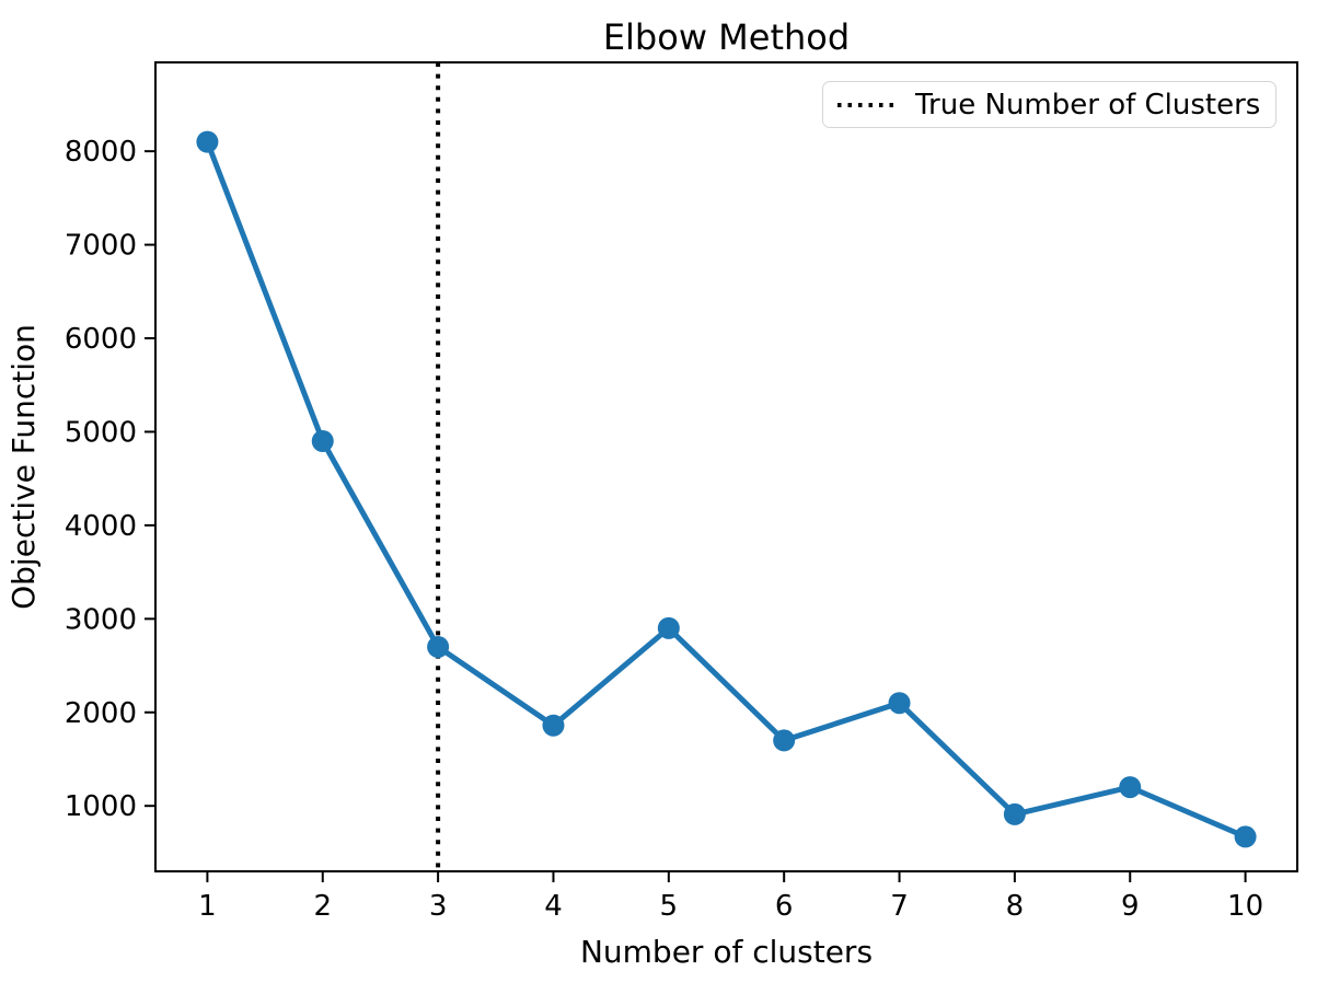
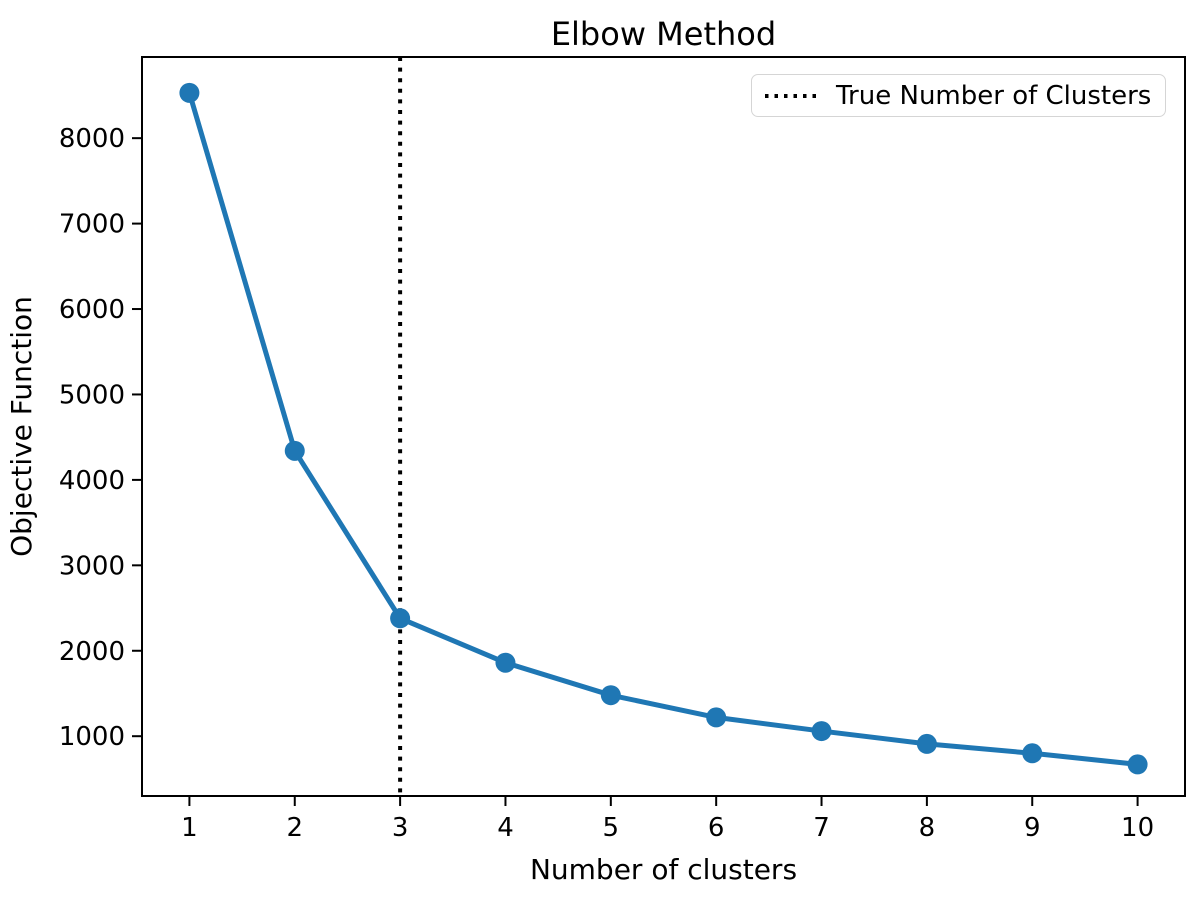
1: 8100 -> 8500
2: 4900 -> 4300
3: 2700 -> 2400
5: 2900 -> 1500
6: 1700 -> 1200
7: 2100 -> 1100
9: 1200 -> 800
